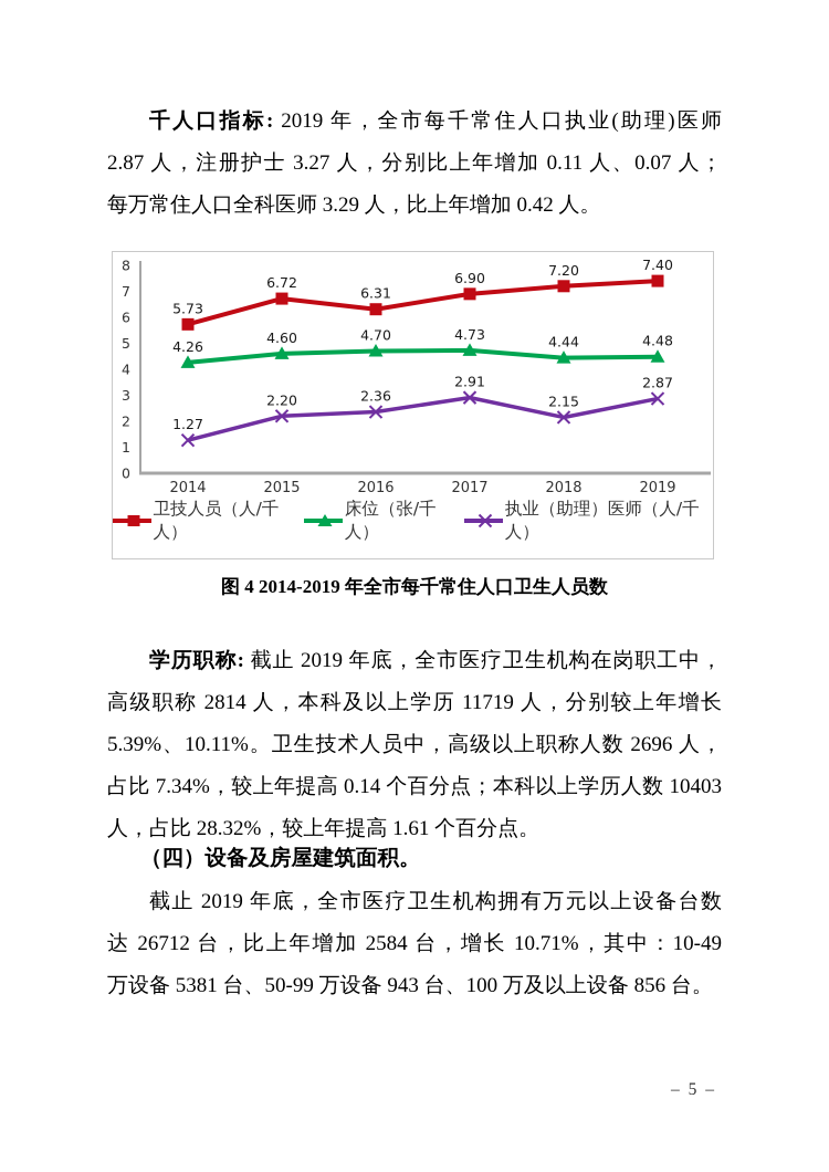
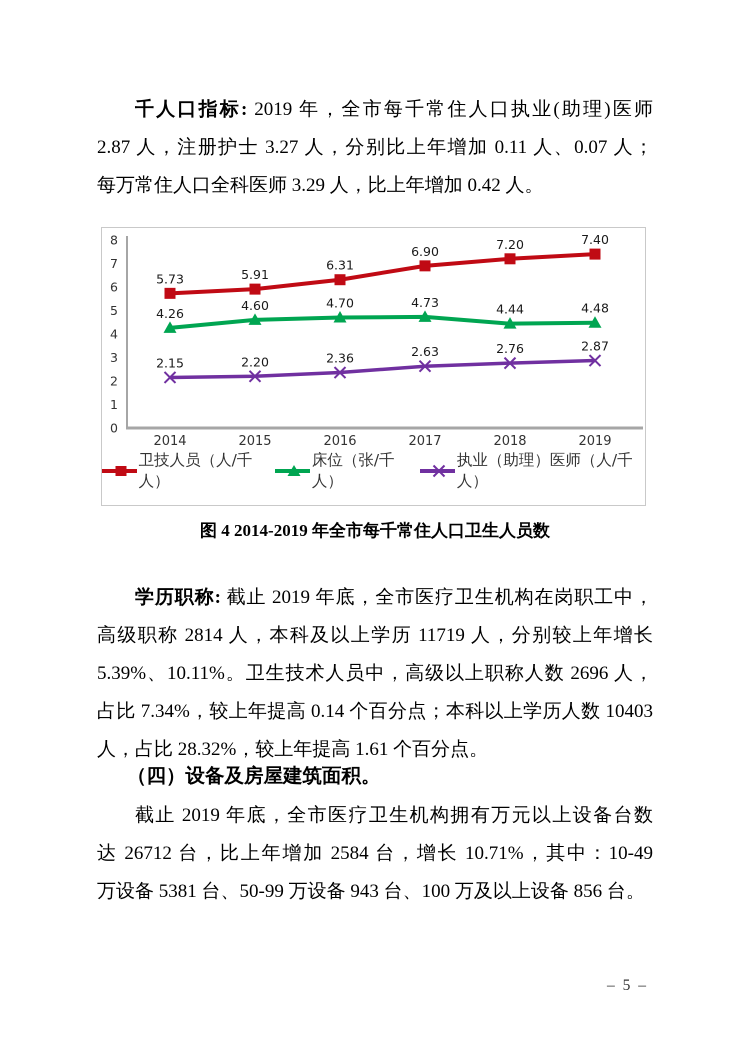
执业（助理）医师（人/千人）/2014: 1.27 -> 2.15
卫技人员（人/千人）/2015: 6.72 -> 5.91
执业（助理）医师（人/千人）/2017: 2.91 -> 2.63
执业（助理）医师（人/千人）/2018: 2.15 -> 2.76
